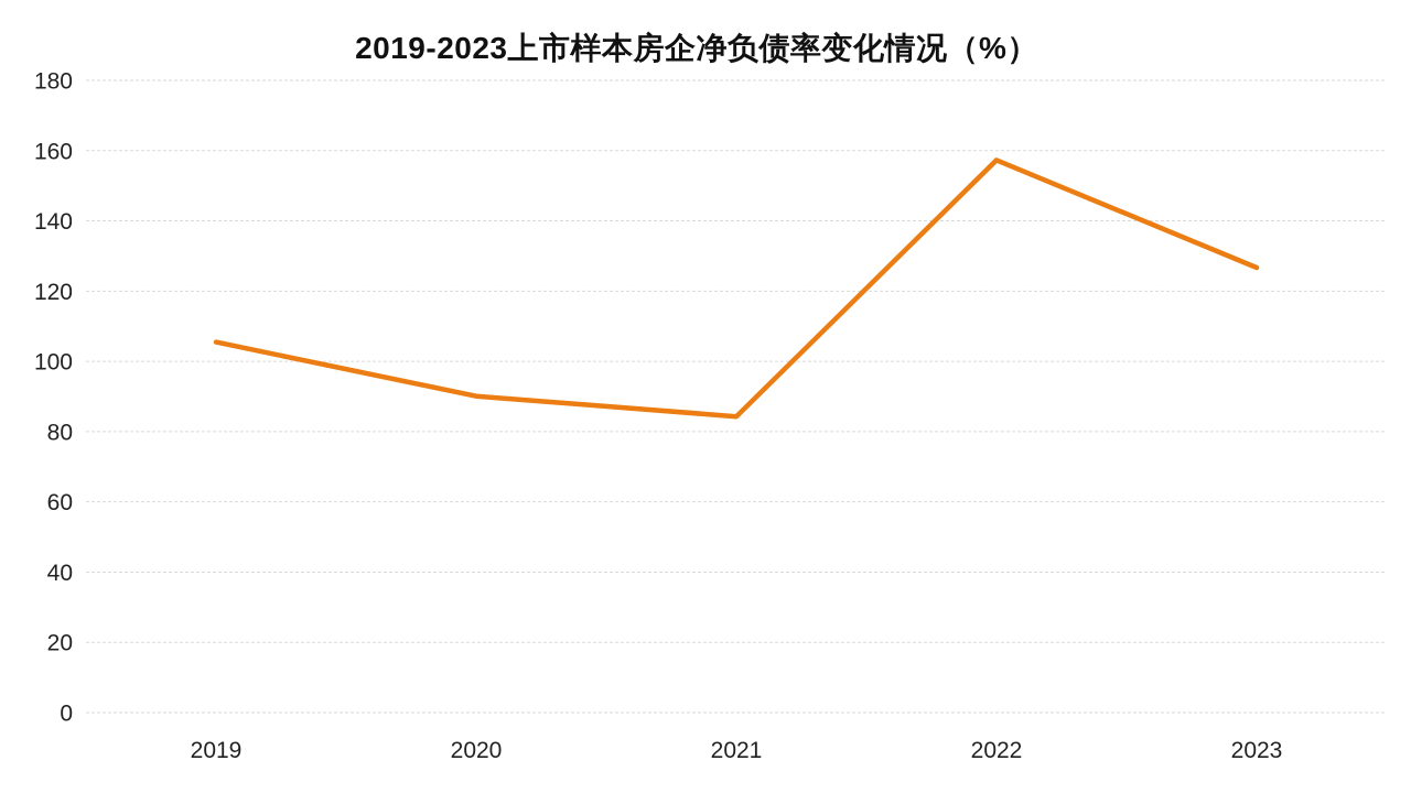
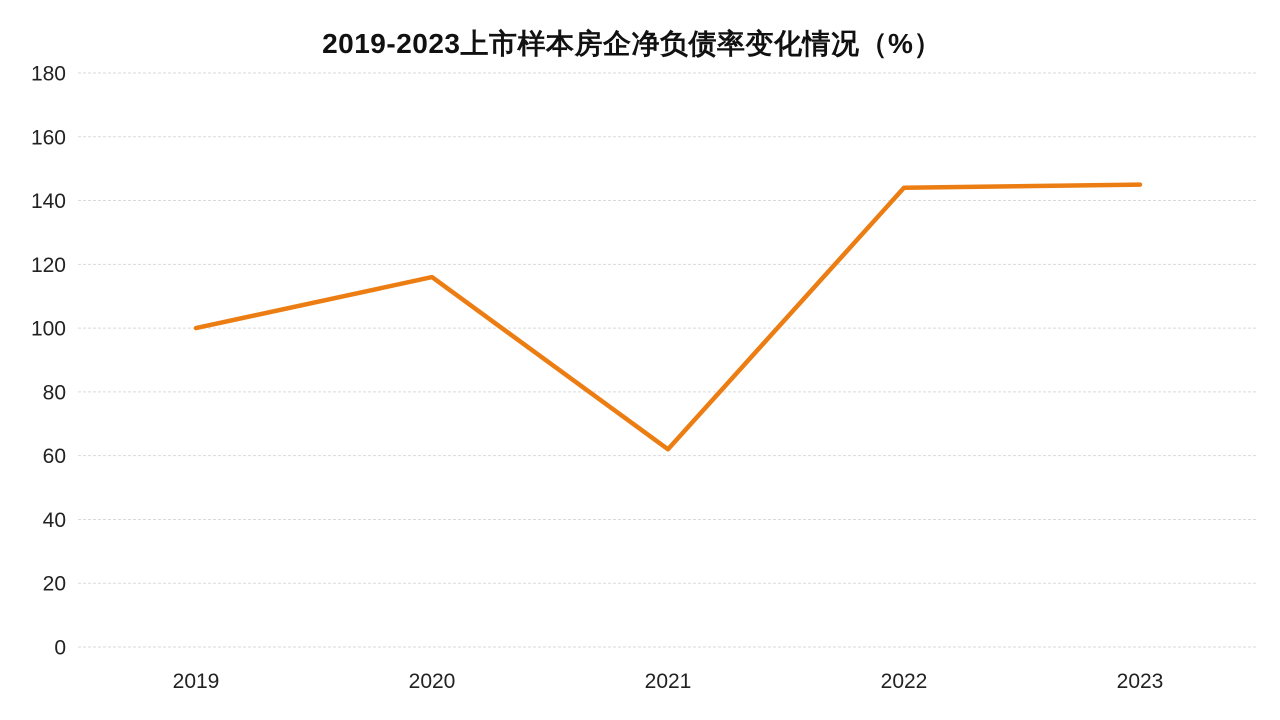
2019: 106 -> 100
2020: 90 -> 116
2021: 84 -> 62
2022: 157 -> 144
2023: 127 -> 145
